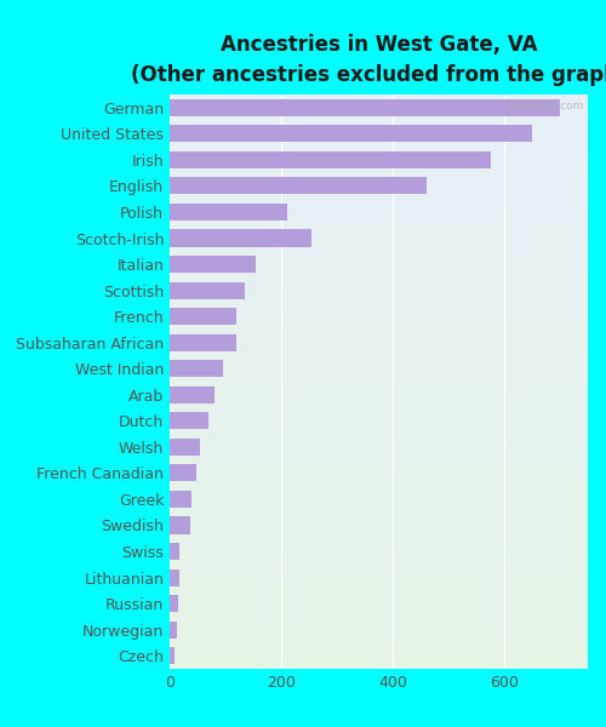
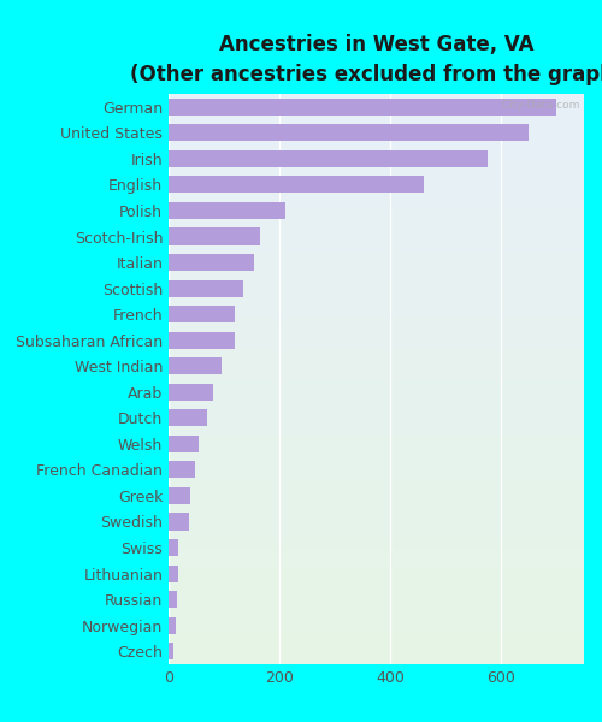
Scotch-Irish: 255 -> 165
